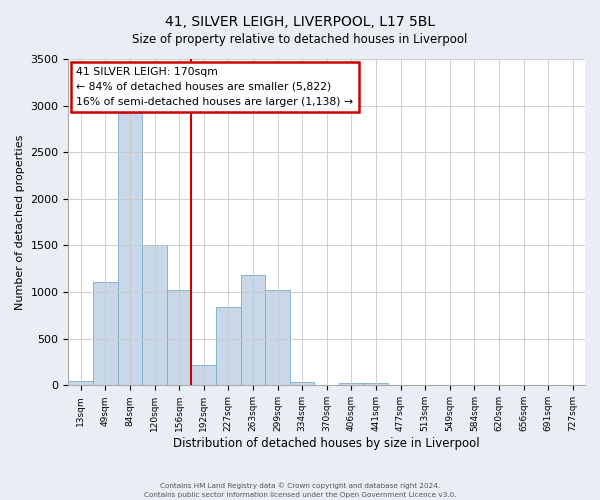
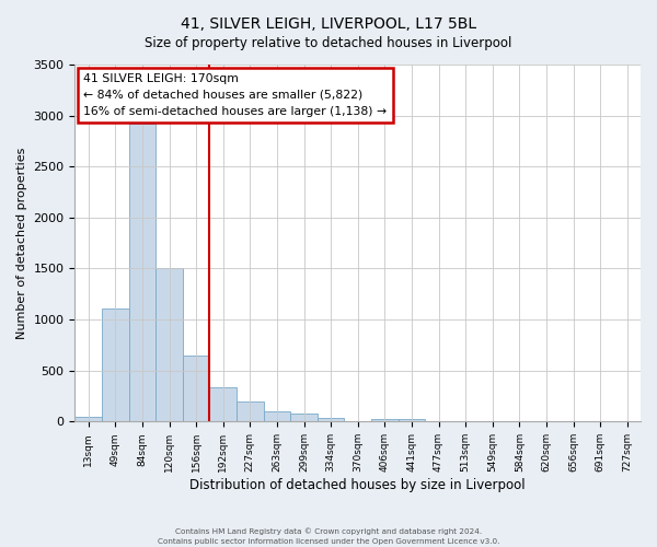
156sqm: 1020 -> 650
192sqm: 220 -> 340
227sqm: 840 -> 200
263sqm: 1180 -> 100
299sqm: 1020 -> 80
